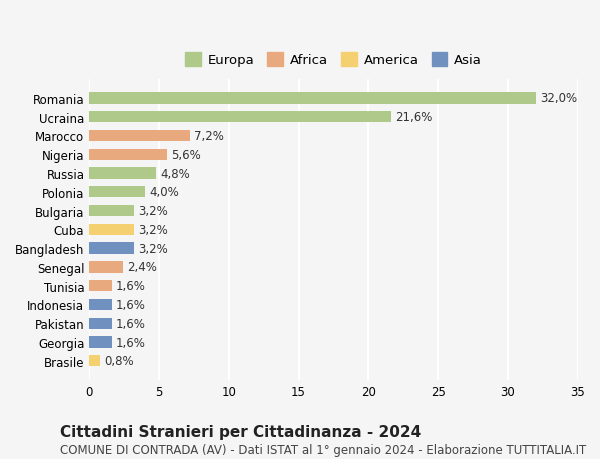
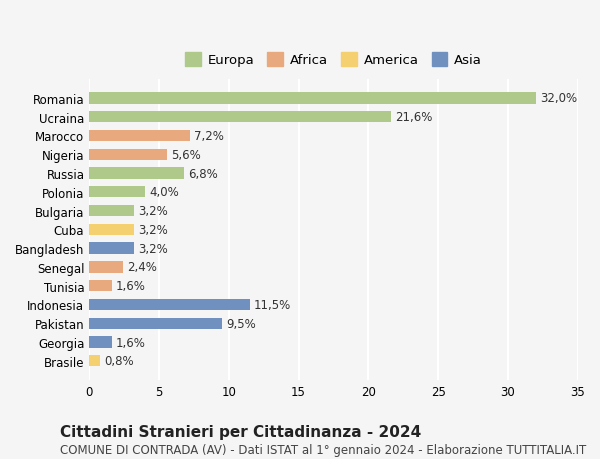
Russia: 4,8% -> 6,8%
Indonesia: 1,6% -> 11,5%
Pakistan: 1,6% -> 9,5%
